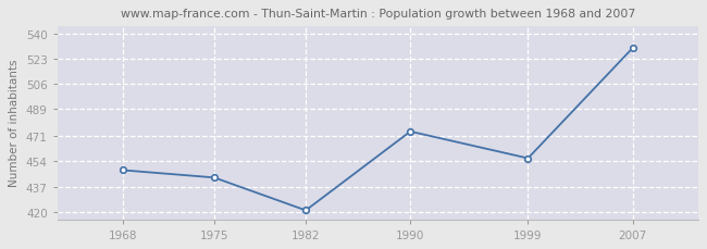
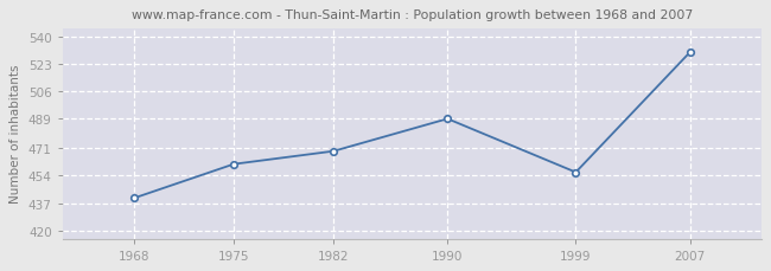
1968: 448 -> 440
1975: 443 -> 461
1982: 421 -> 469
1990: 474 -> 489
